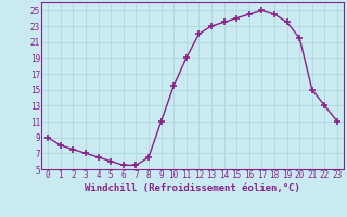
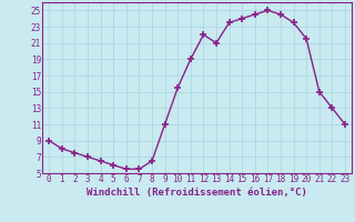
13: 23.0 -> 21.0
